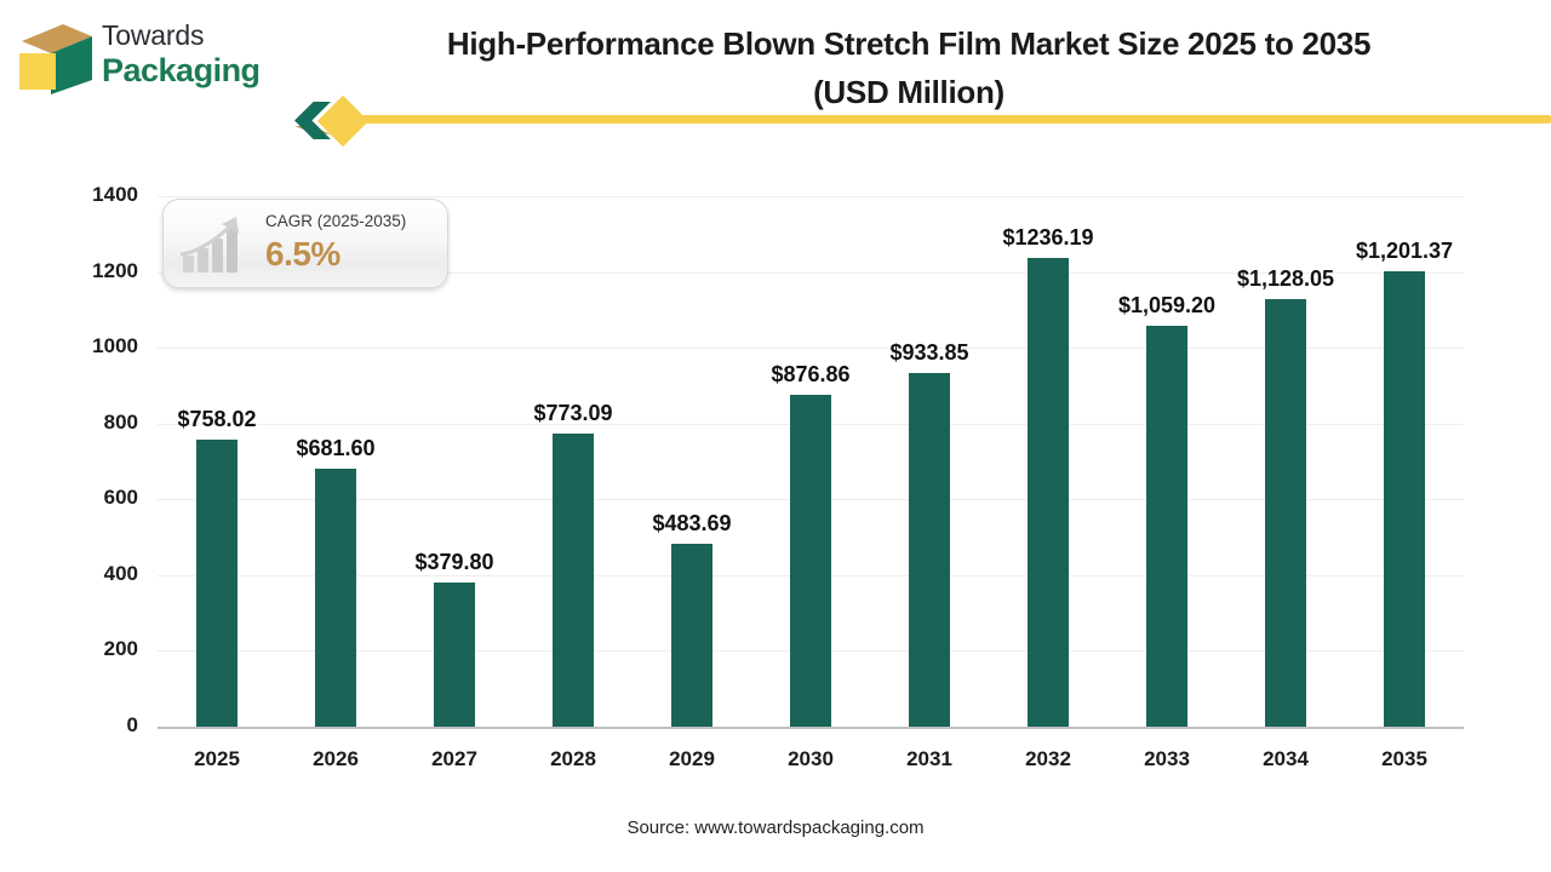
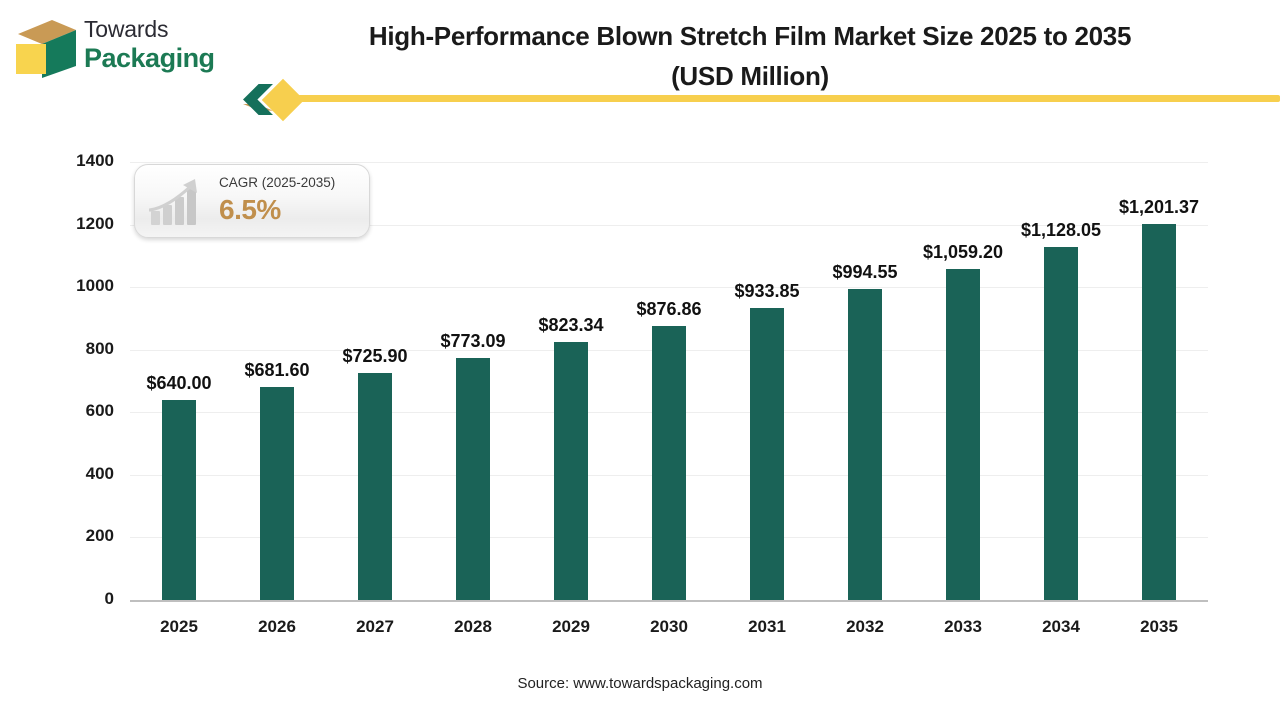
2025: $758.02 -> $640.00
2027: $379.80 -> $725.90
2029: $483.69 -> $823.34
2032: $1236.19 -> $994.55
